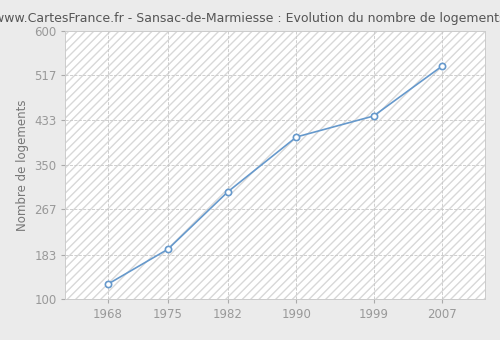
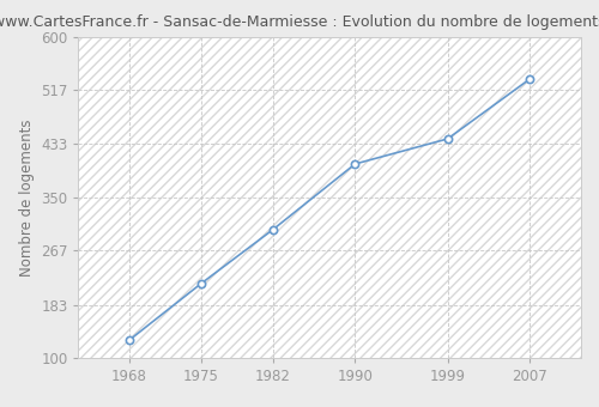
1975: 193 -> 216
